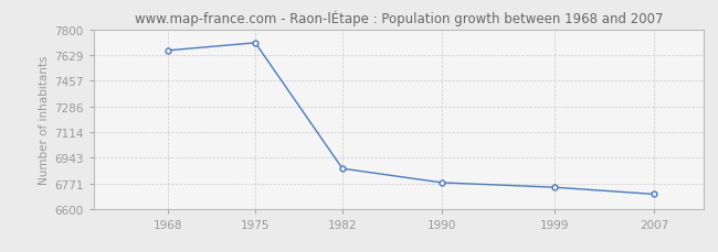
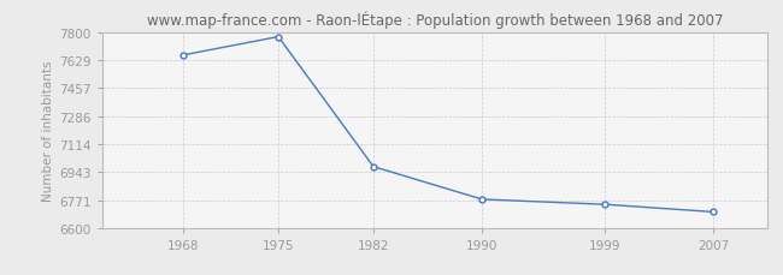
1975: 7710 -> 7770
1982: 6870 -> 6980
